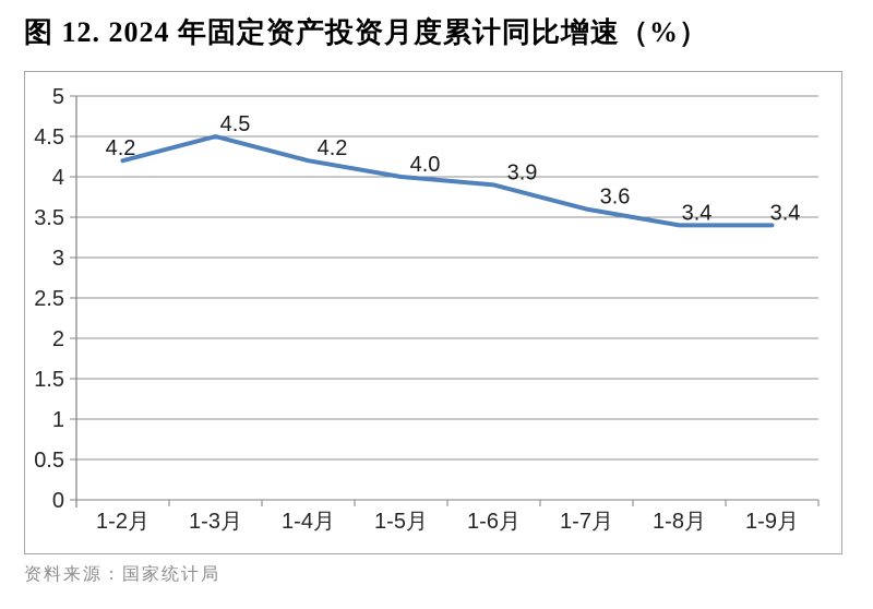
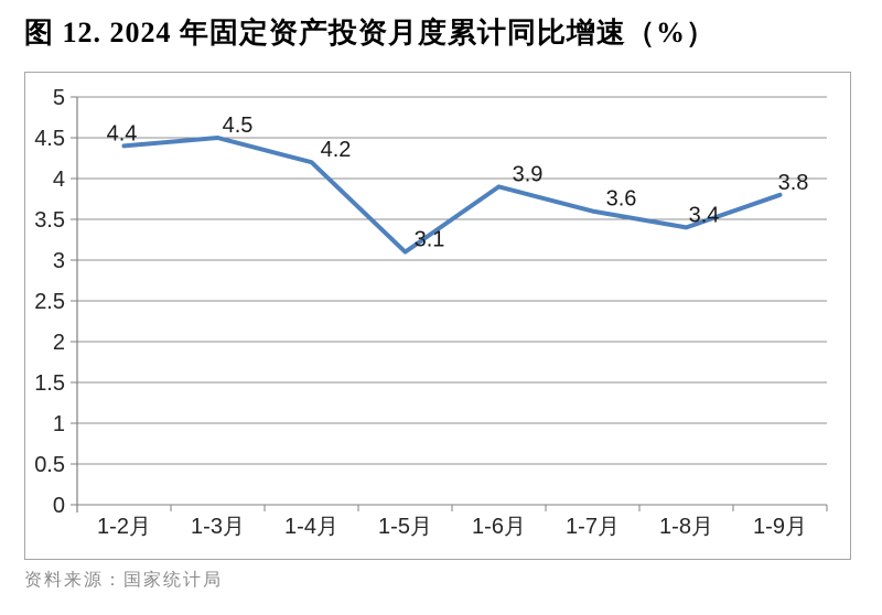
1-2月: 4.2 -> 4.4
1-5月: 4.0 -> 3.1
1-9月: 3.4 -> 3.8
